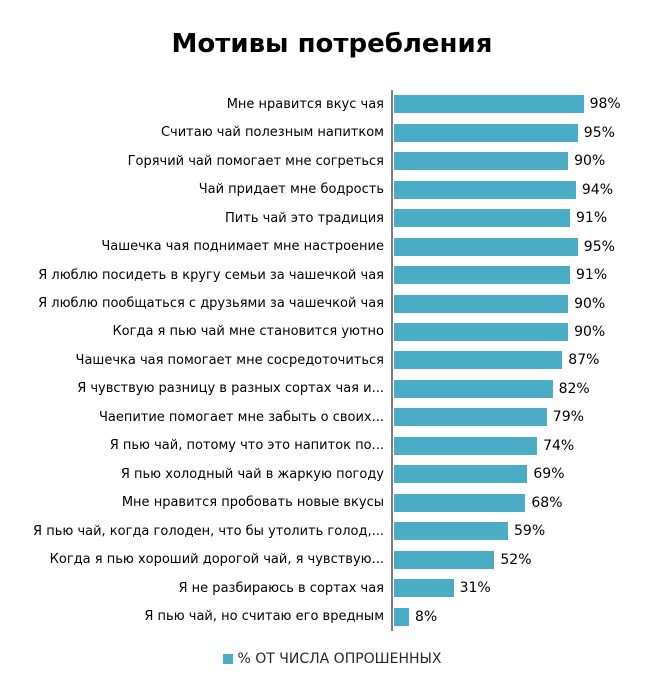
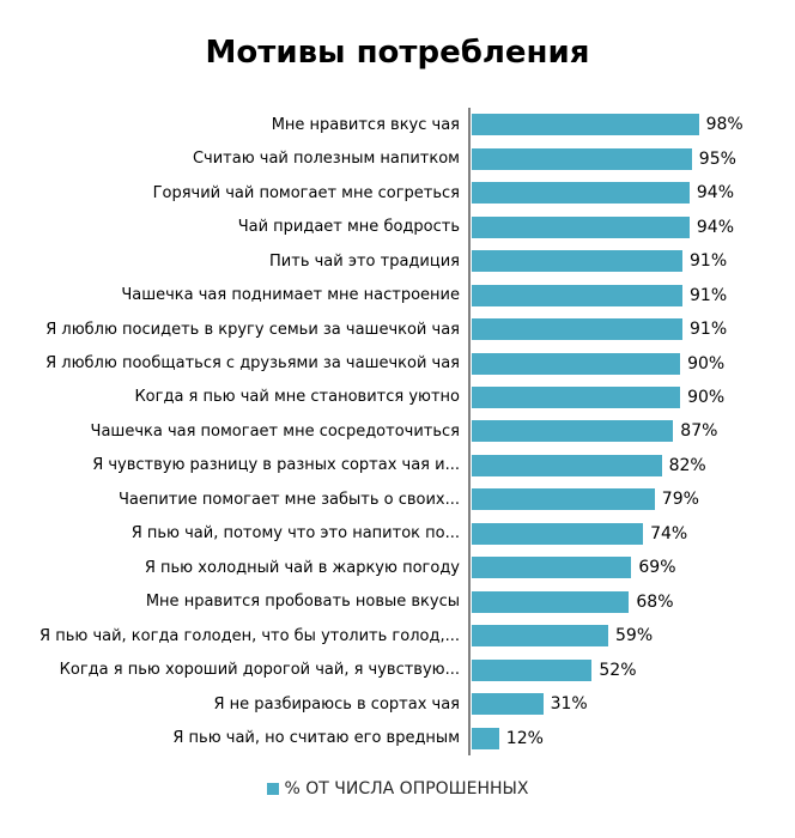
Горячий чай помогает мне согреться: 90% -> 94%
Чашечка чая поднимает мне настроение: 95% -> 91%
Я пью чай, но считаю его вредным: 8% -> 12%
